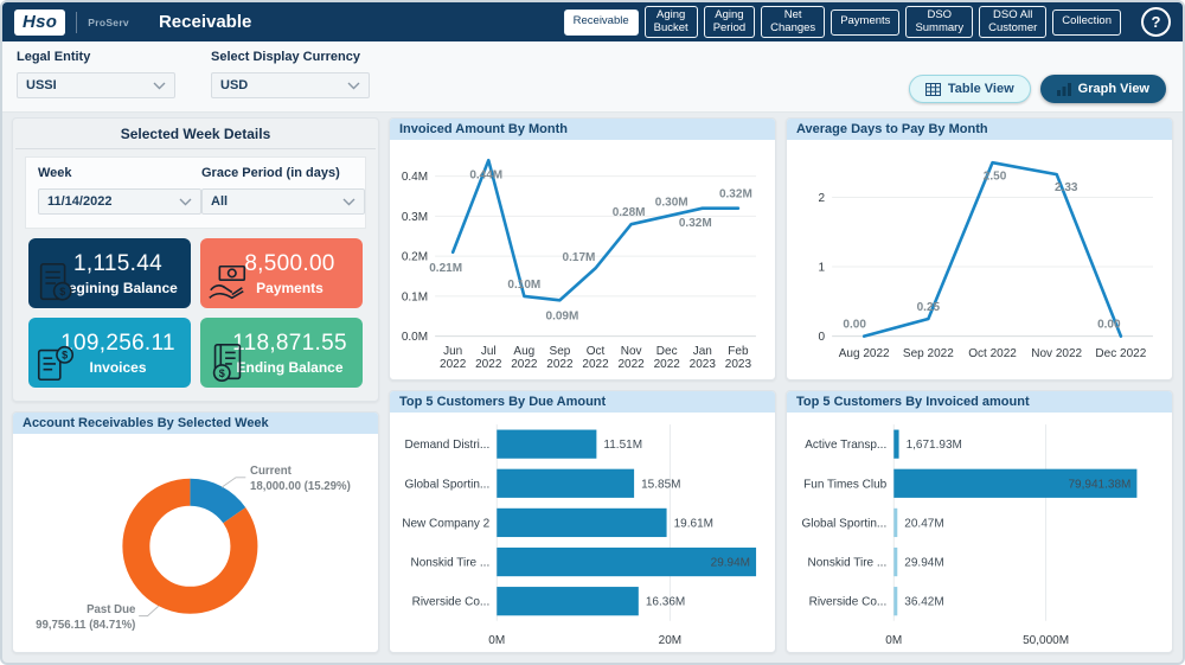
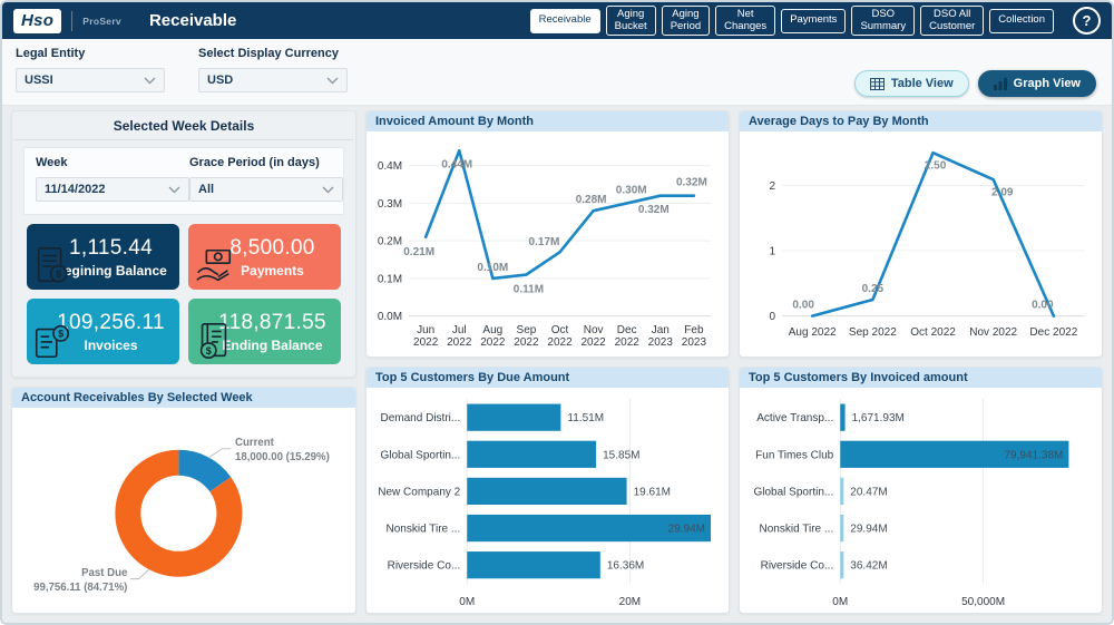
Invoiced Amount By Month/Sep 2022: 0.09M -> 0.11M
Average Days to Pay By Month/Nov 2022: 2.33 -> 2.09
